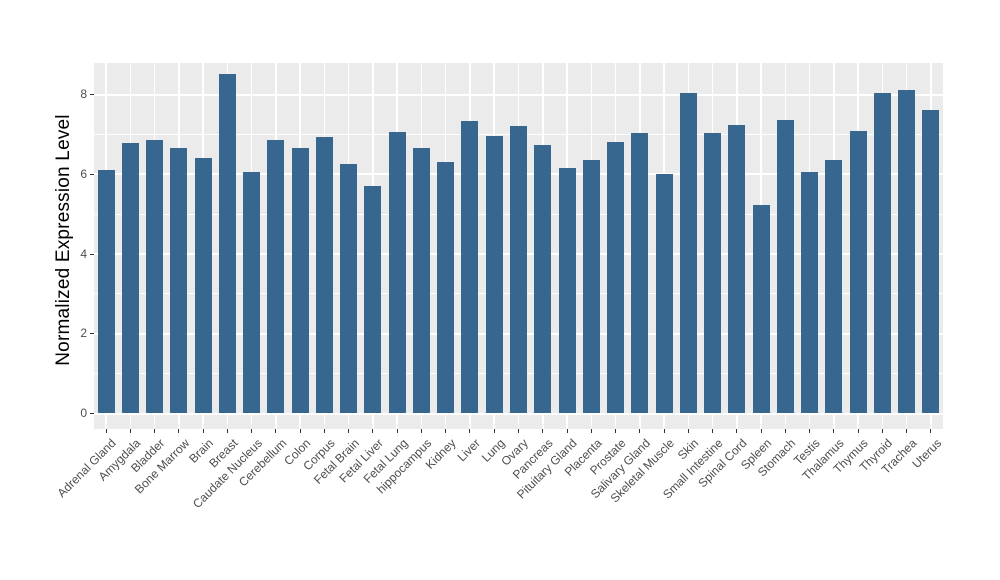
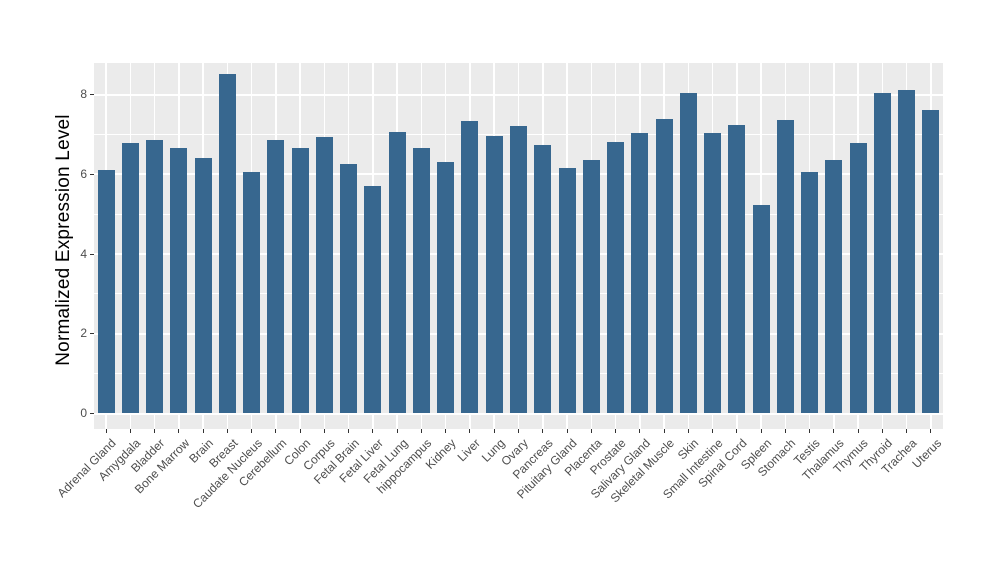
Skeletal Muscle: 6.0 -> 7.4
Thymus: 7.1 -> 6.8
